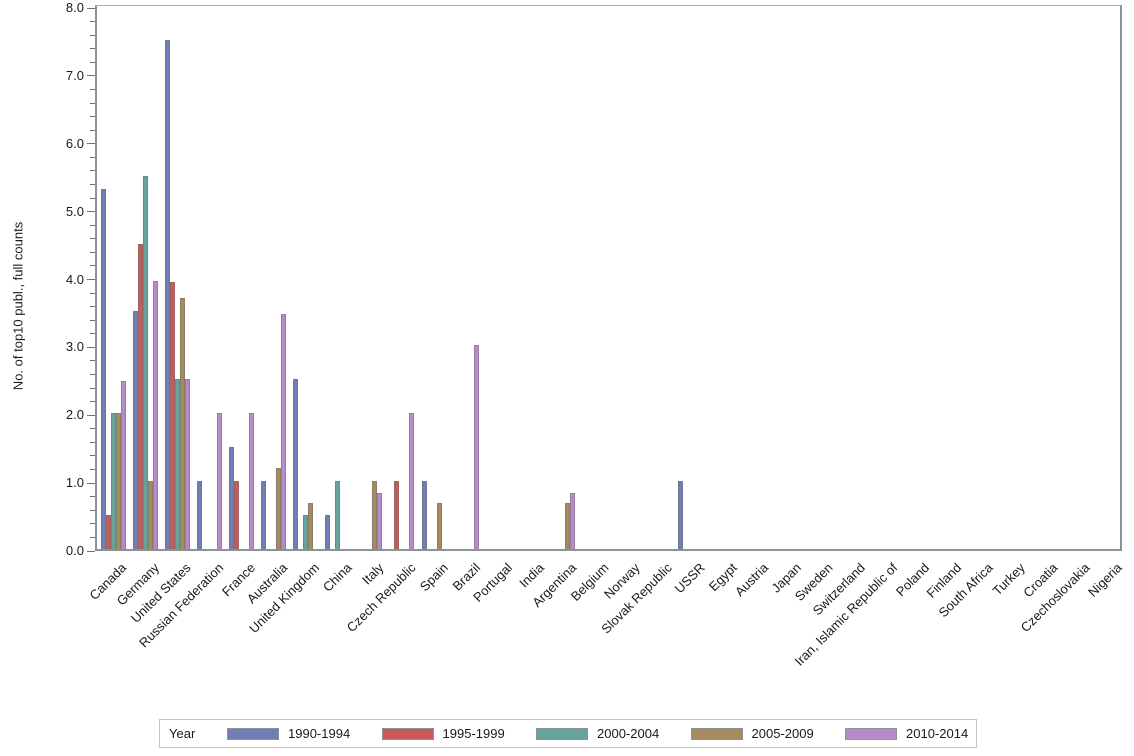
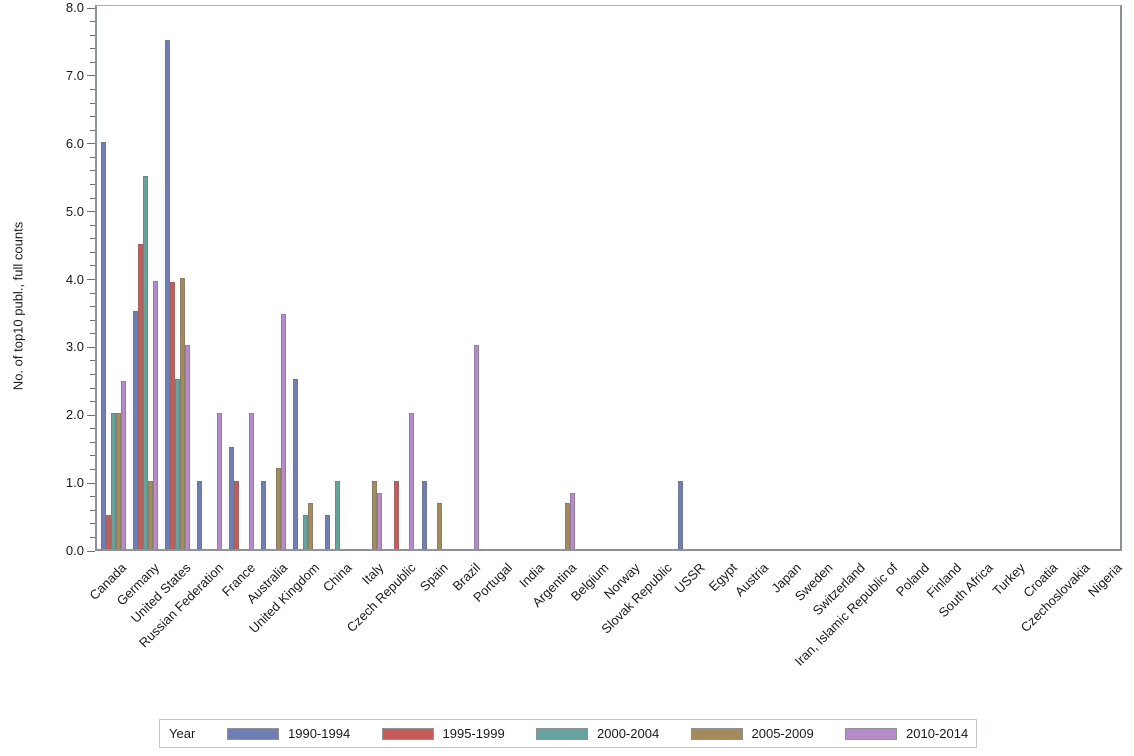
1990-1994/Canada: 5.3 -> 6.0
2005-2009/United States: 3.7 -> 4.0
2010-2014/United States: 2.5 -> 3.0
